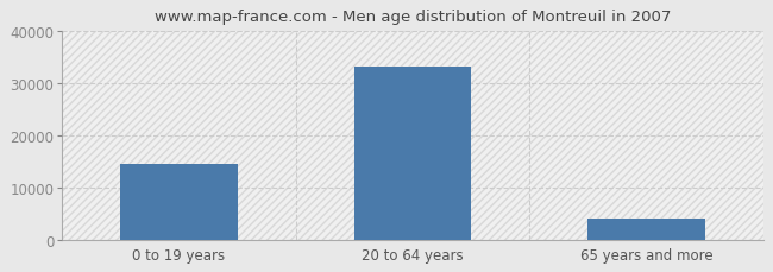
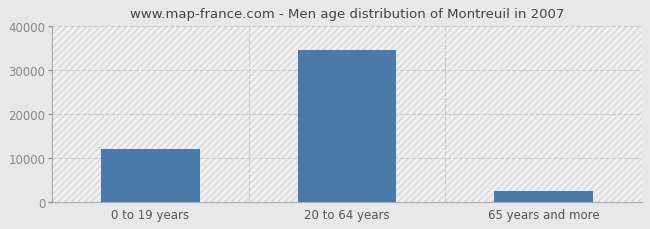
0 to 19 years: 14500 -> 12000
20 to 64 years: 33200 -> 34500
65 years and more: 4200 -> 2500
